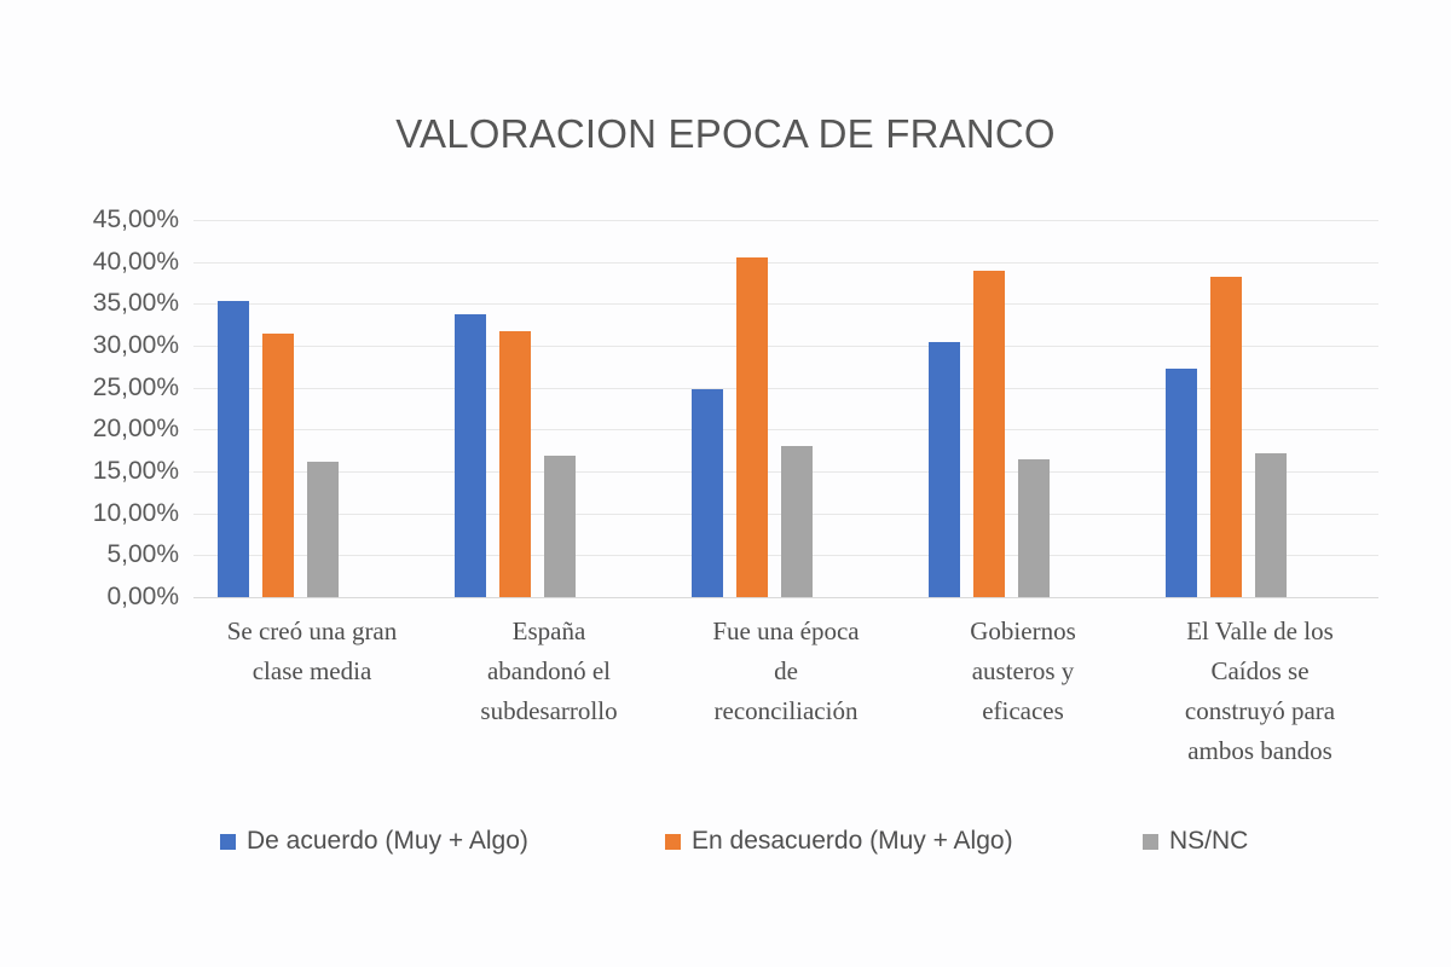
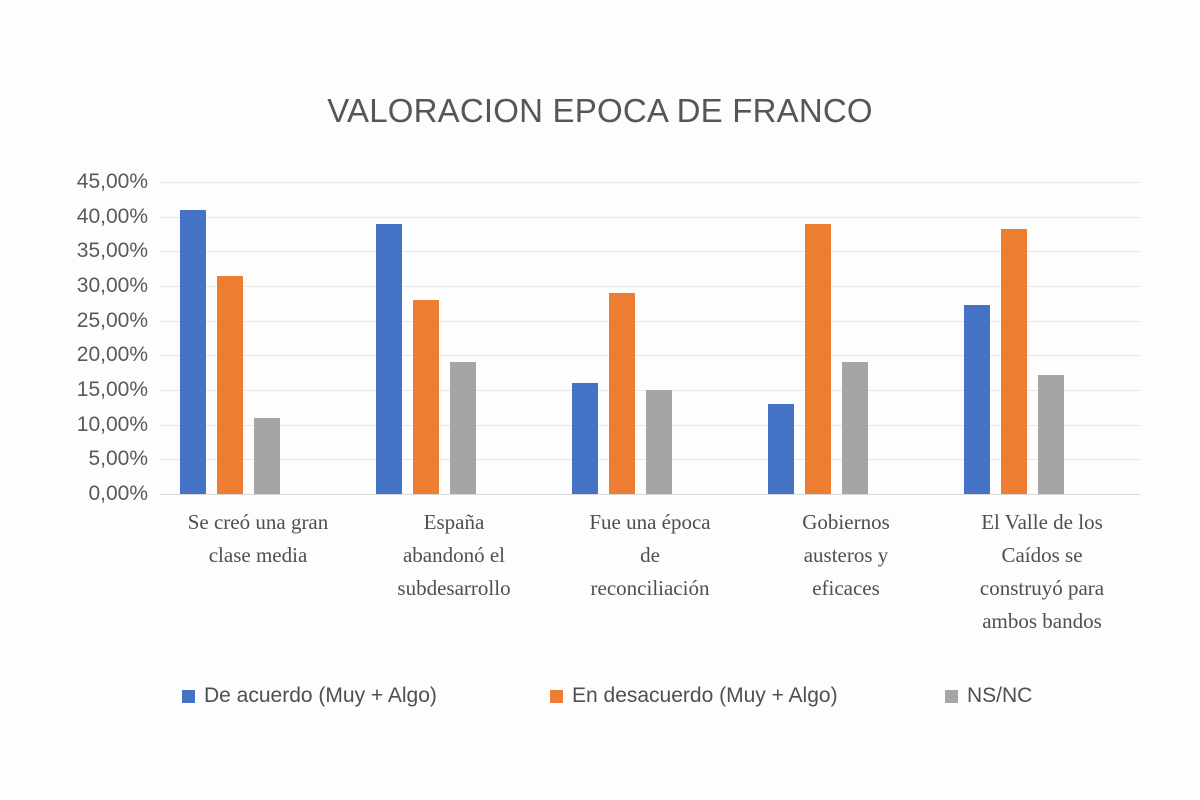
De acuerdo (Muy + Algo)/Se creó una gran clase media: 35% -> 41%
NS/NC/Se creó una gran clase media: 16% -> 11%
De acuerdo (Muy + Algo)/España abandonó el subdesarrollo: 34% -> 39%
En desacuerdo (Muy + Algo)/España abandonó el subdesarrollo: 32% -> 28%
NS/NC/España abandonó el subdesarrollo: 17% -> 19%
De acuerdo (Muy + Algo)/Fue una época de reconciliación: 25% -> 16%
En desacuerdo (Muy + Algo)/Fue una época de reconciliación: 41% -> 29%
NS/NC/Fue una época de reconciliación: 18% -> 15%
De acuerdo (Muy + Algo)/Gobiernos austeros y eficaces: 30% -> 13%
NS/NC/Gobiernos austeros y eficaces: 16% -> 19%
